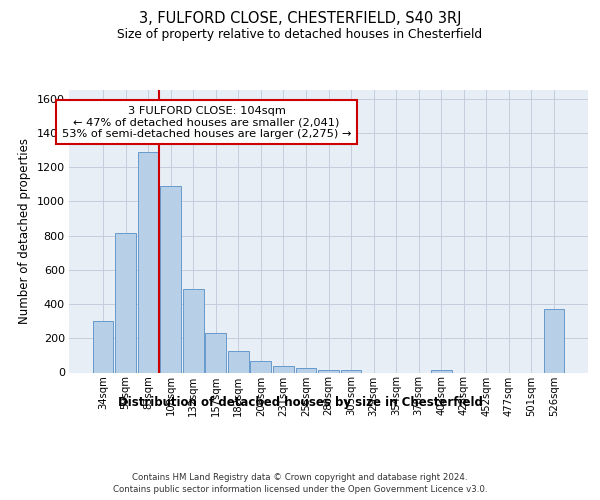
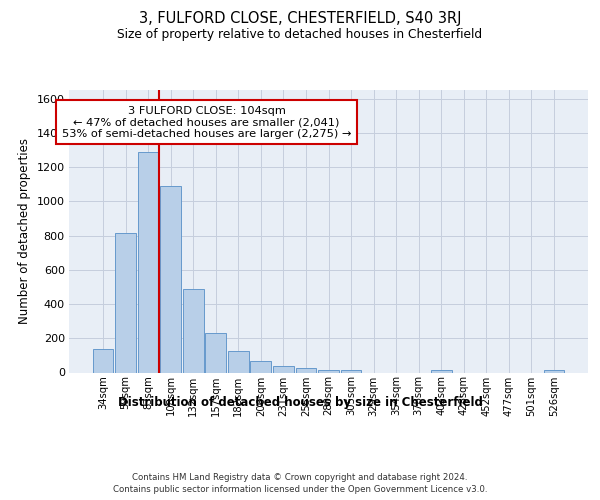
34sqm: 300 -> 140
526sqm: 370 -> 10
